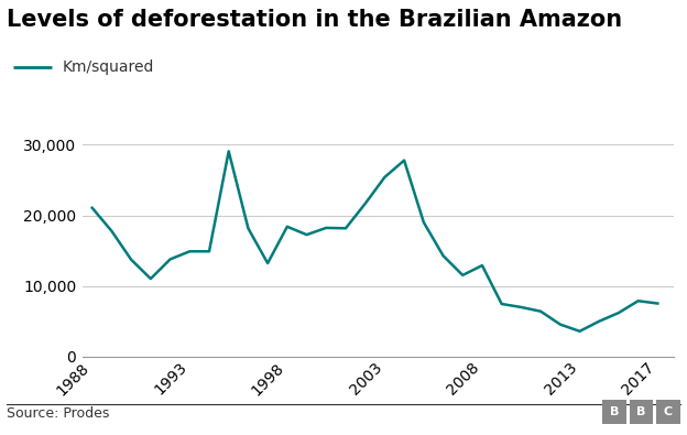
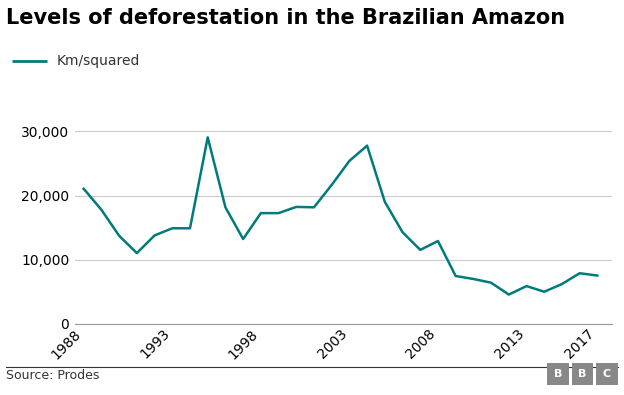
1998: 18,400 -> 17,300
2013: 3,600 -> 5,900
